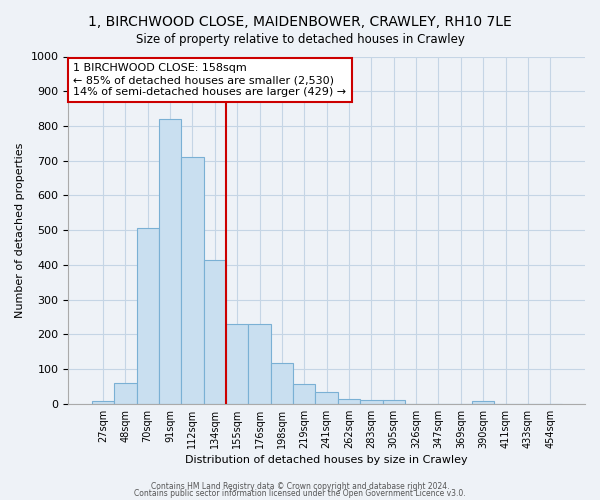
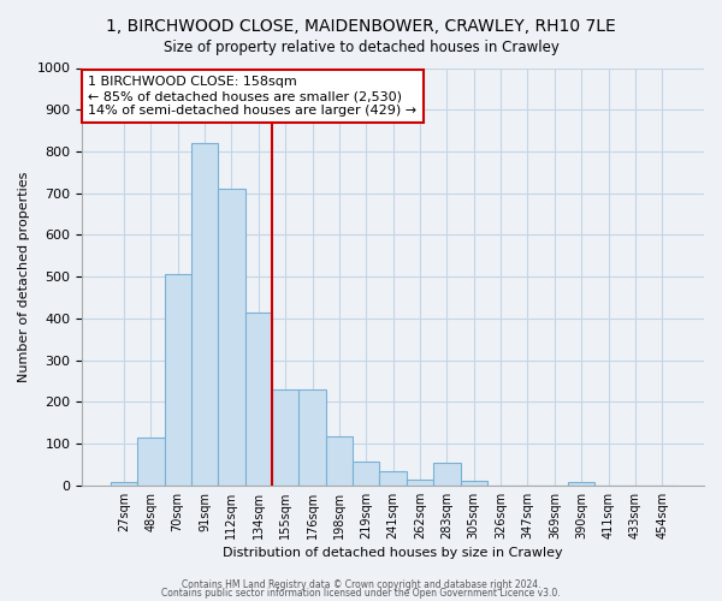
48sqm: 60 -> 115
283sqm: 11 -> 55
